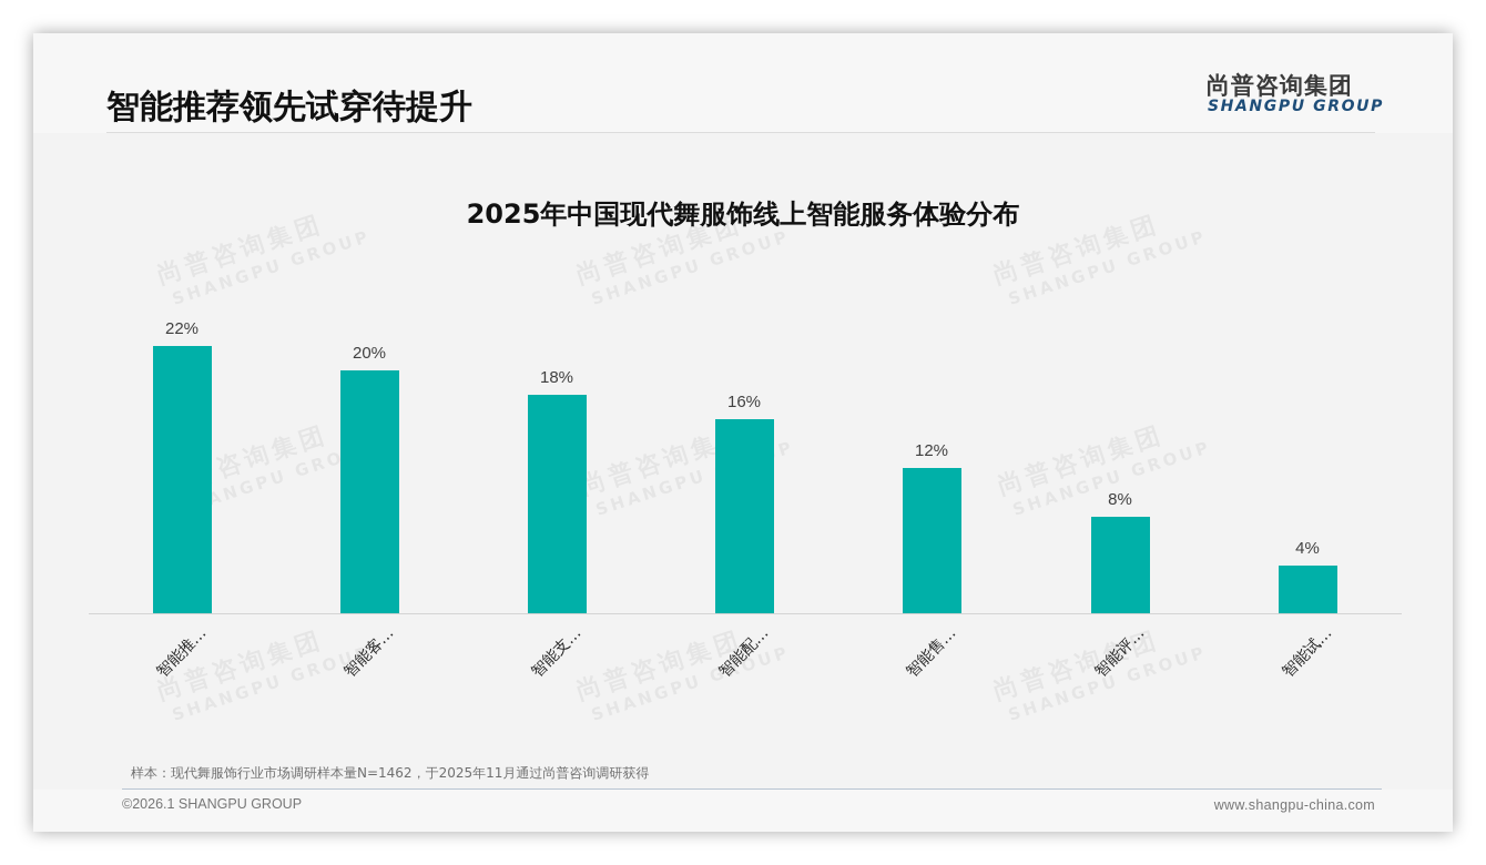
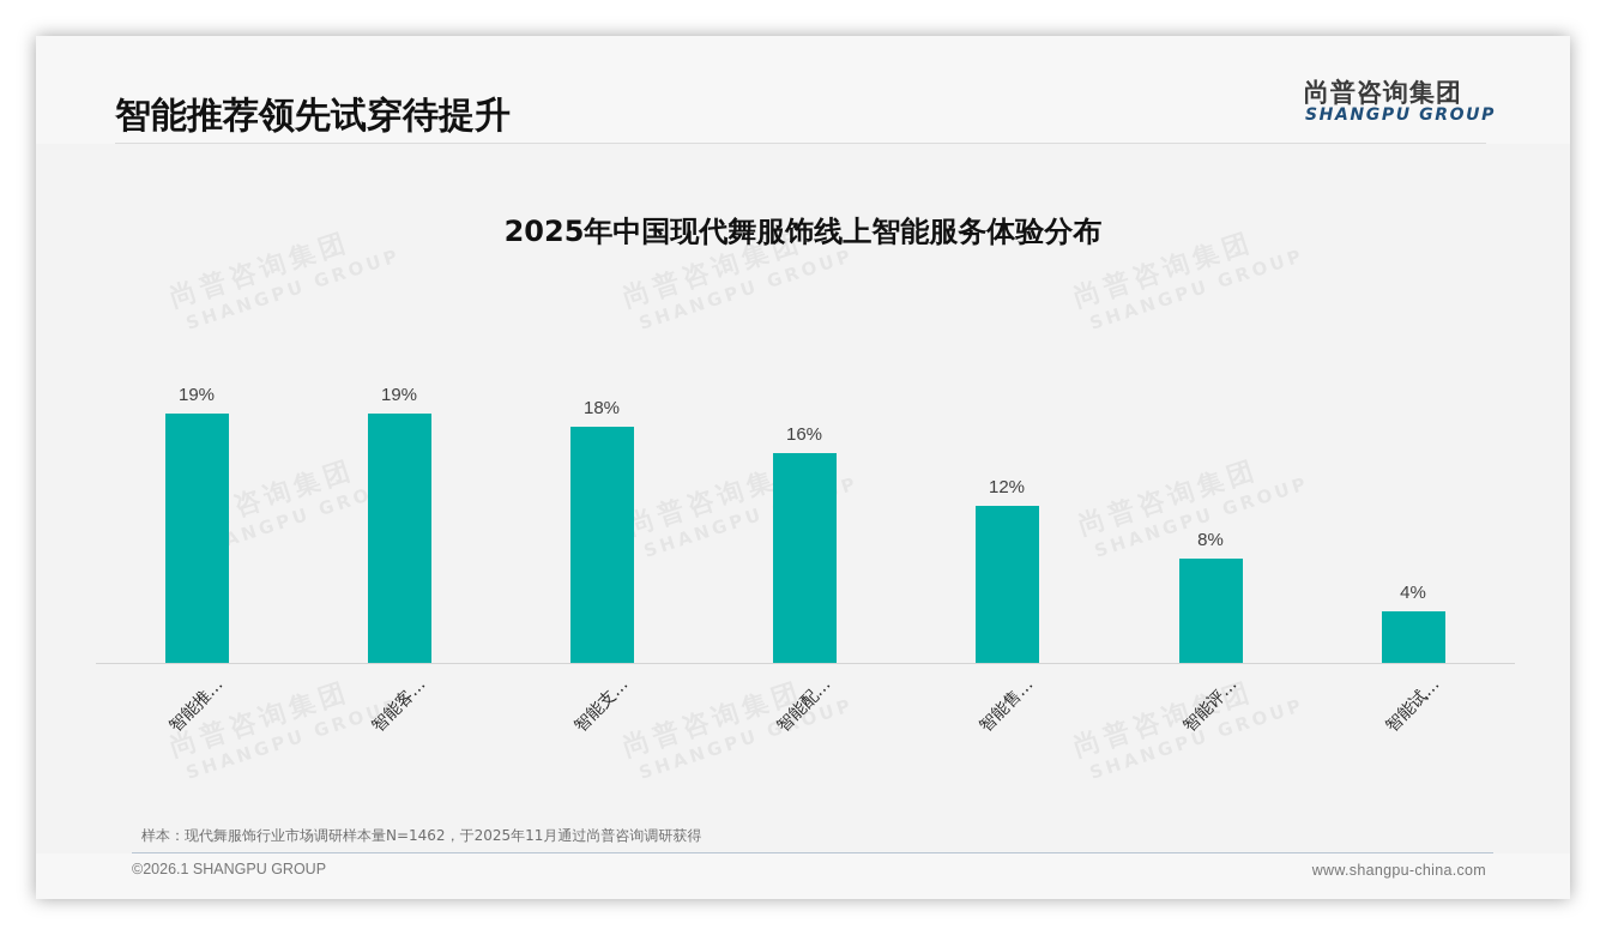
智能推…: 22% -> 19%
智能客…: 20% -> 19%
